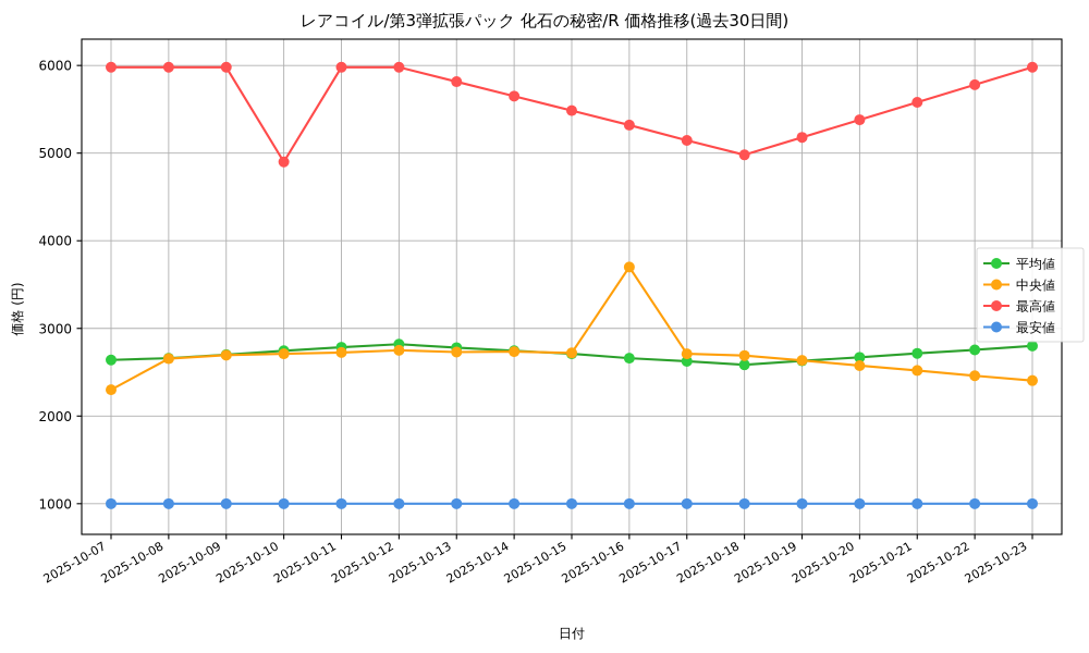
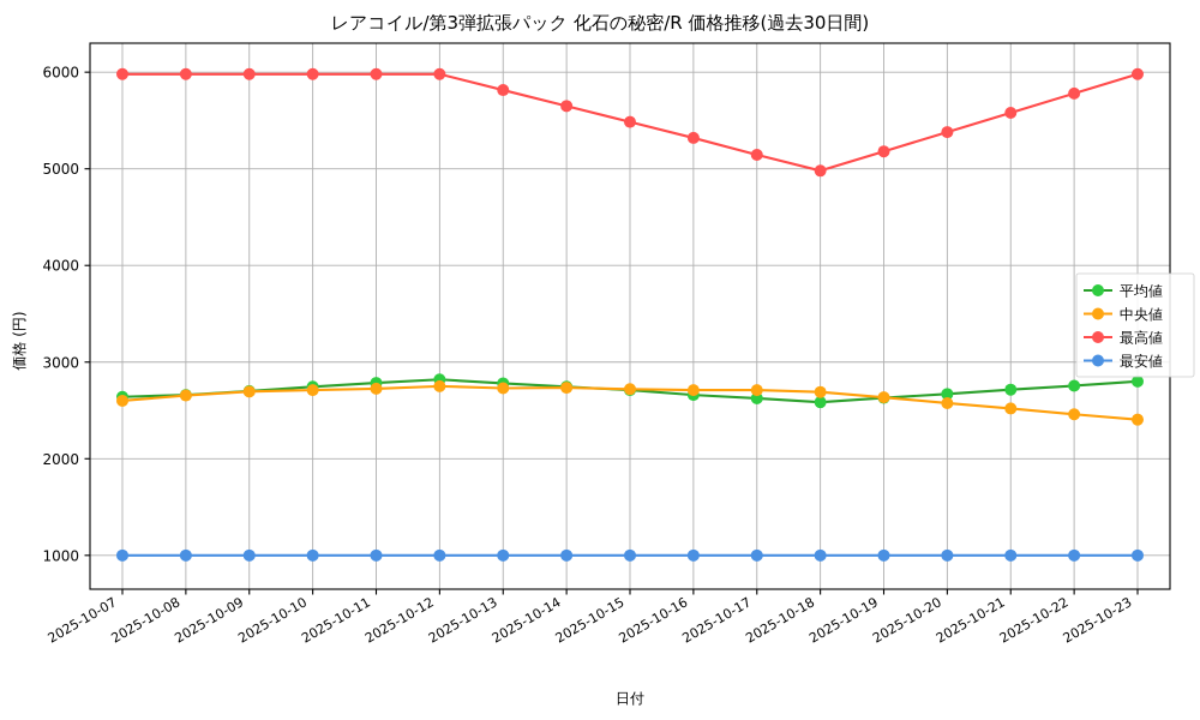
中央値/2025-10-07: 2300 -> 2600
最高値/2025-10-10: 4900 -> 6000
中央値/2025-10-16: 3700 -> 2700
